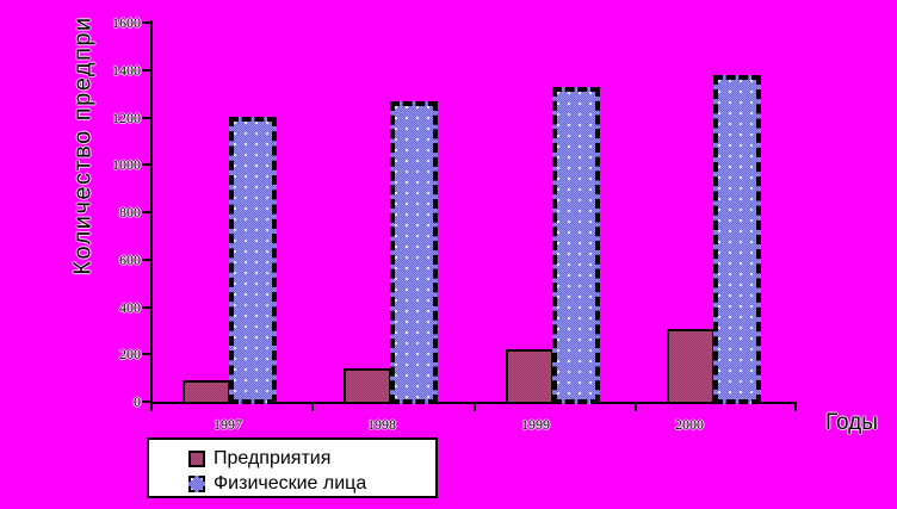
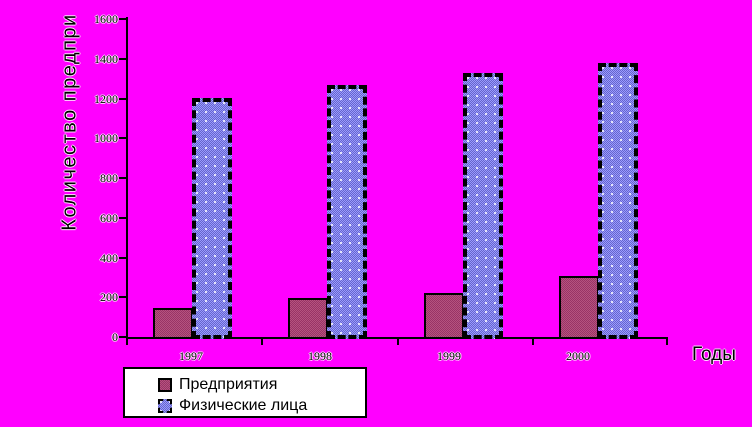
Предприятия/1997: 90 -> 140
Предприятия/1998: 140 -> 200
